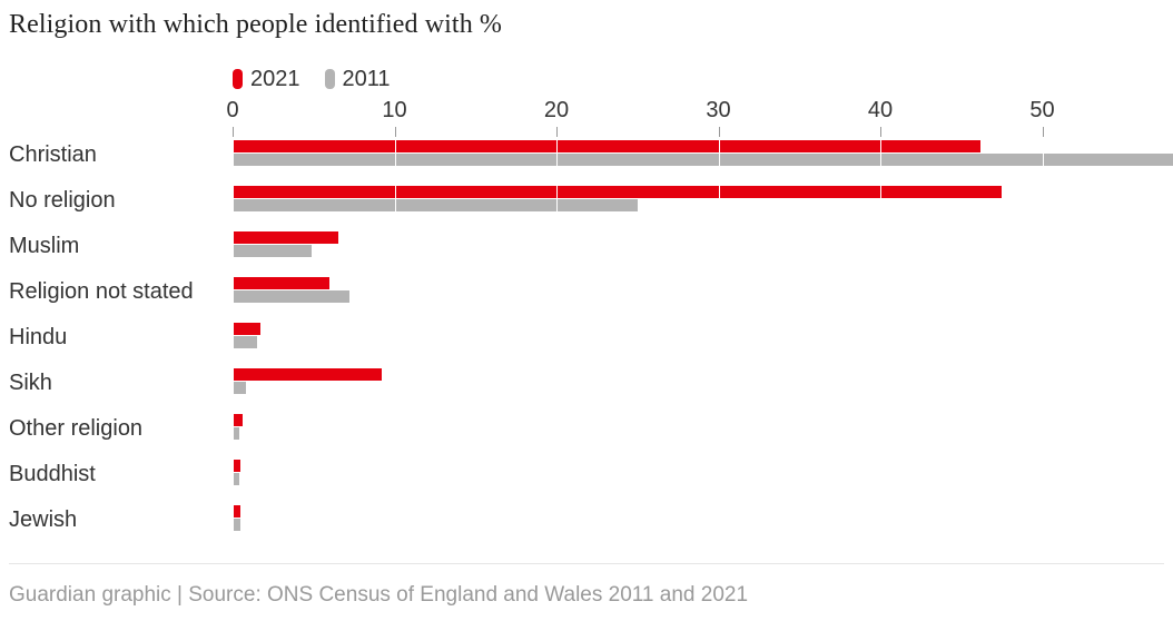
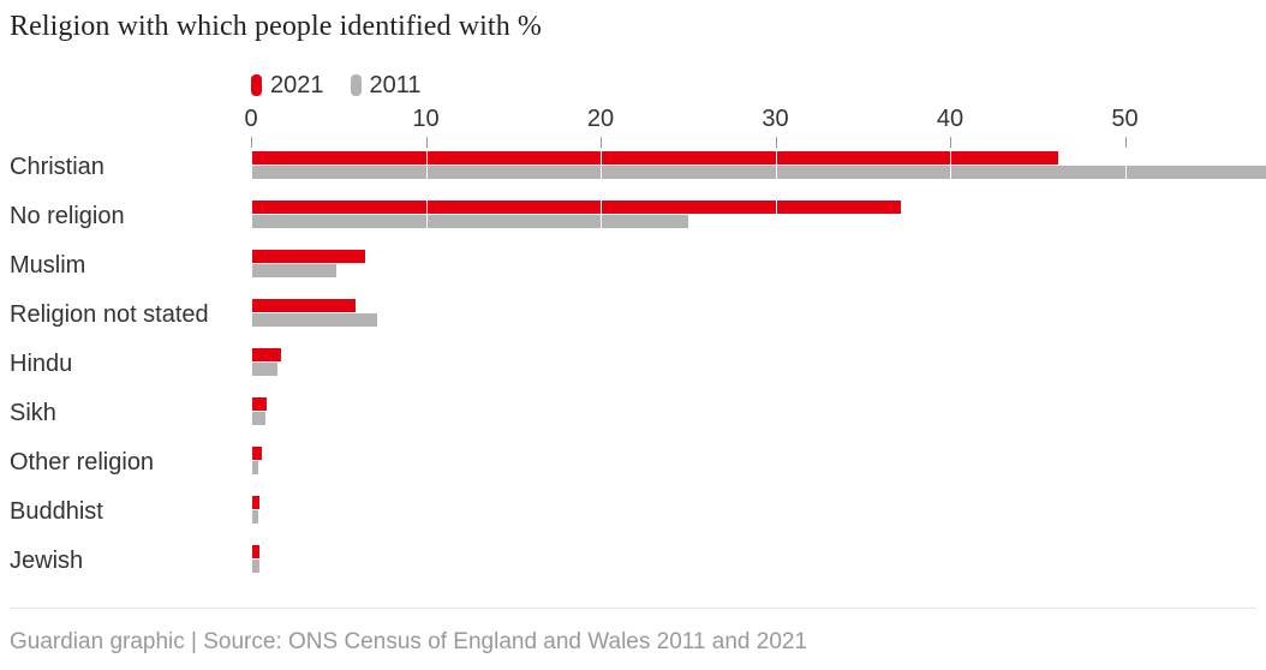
2021/No religion: 47.5 -> 37.2
2021/Sikh: 9.2 -> 0.9
